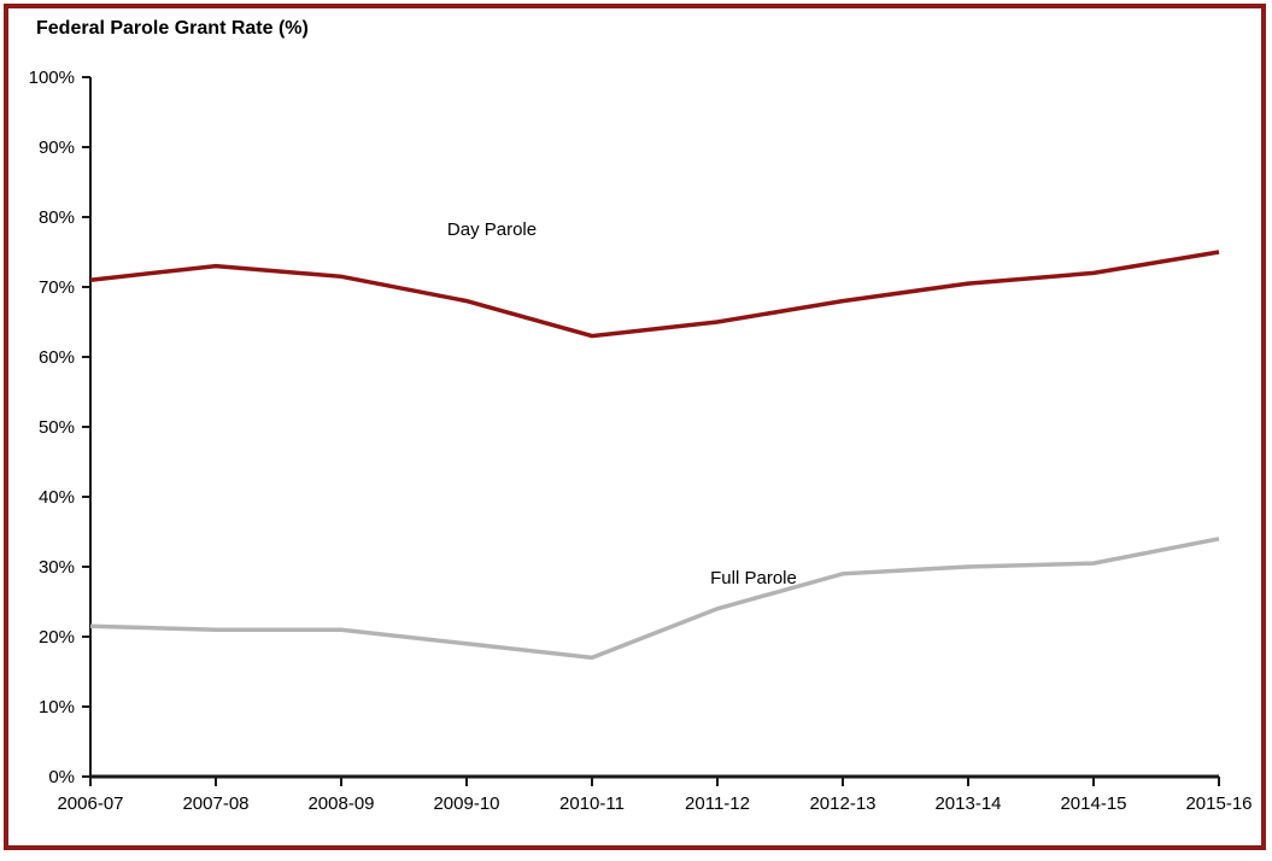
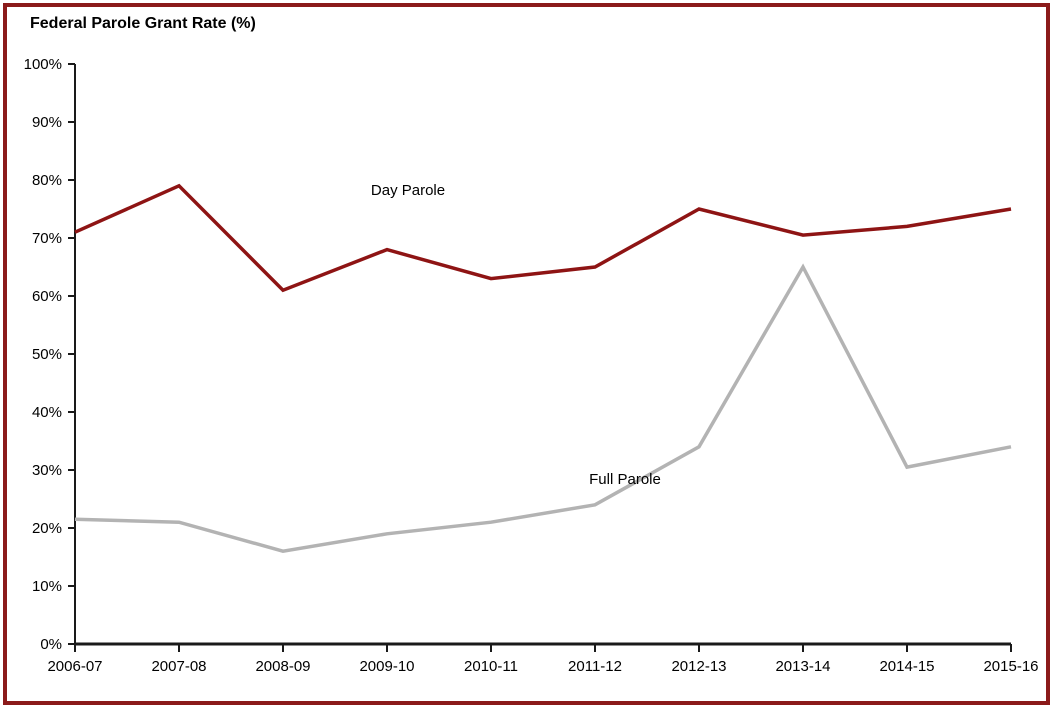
Day Parole/2007-08: 73% -> 79%
Day Parole/2008-09: 72% -> 61%
Full Parole/2008-09: 21% -> 16%
Full Parole/2010-11: 17% -> 21%
Day Parole/2012-13: 68% -> 75%
Full Parole/2012-13: 29% -> 34%
Full Parole/2013-14: 30% -> 65%
